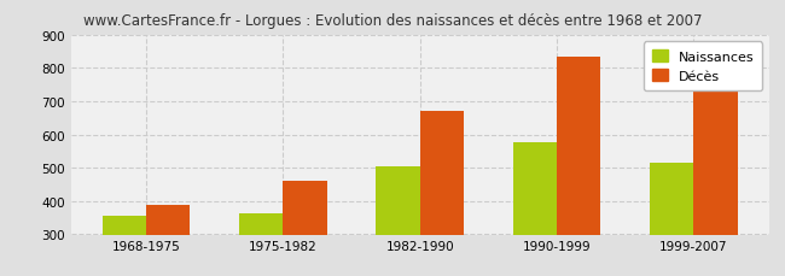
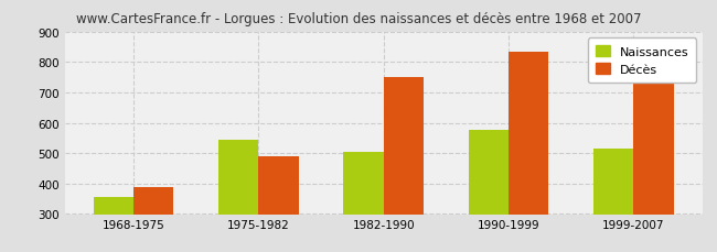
Naissances/1975-1982: 363 -> 545
Décès/1975-1982: 462 -> 490
Décès/1982-1990: 672 -> 750
